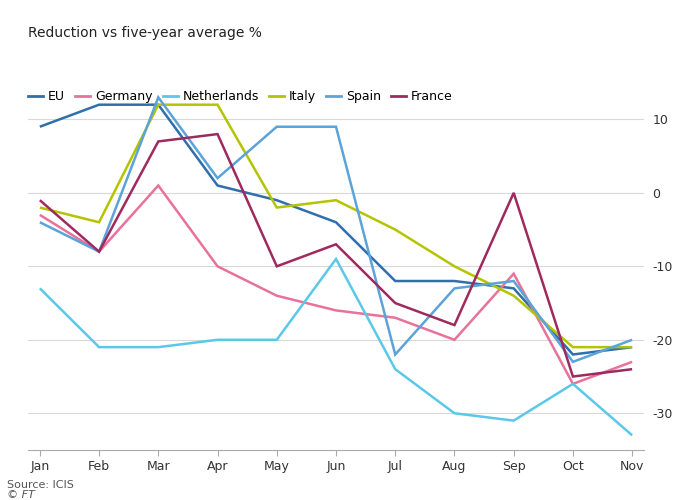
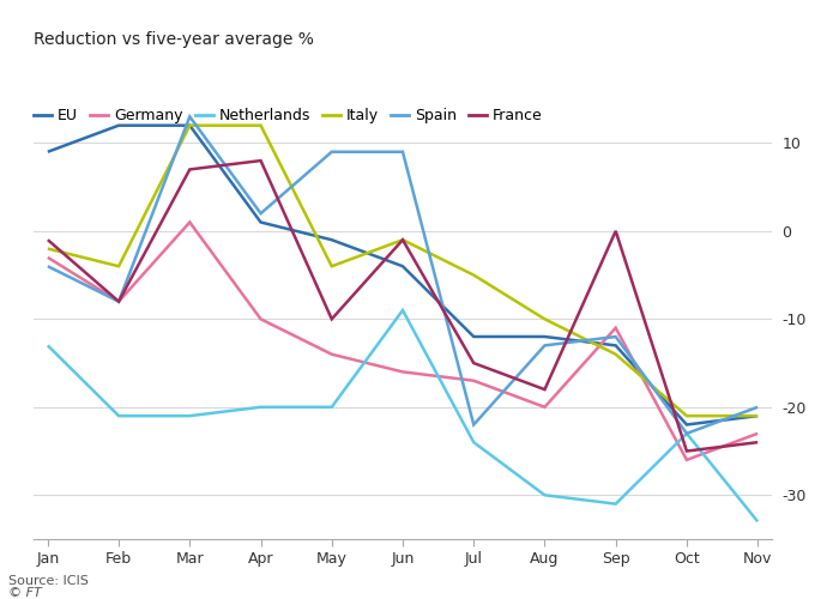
Italy/May: -2 -> -4
France/Jun: -7 -> -1
Netherlands/Oct: -26 -> -23
